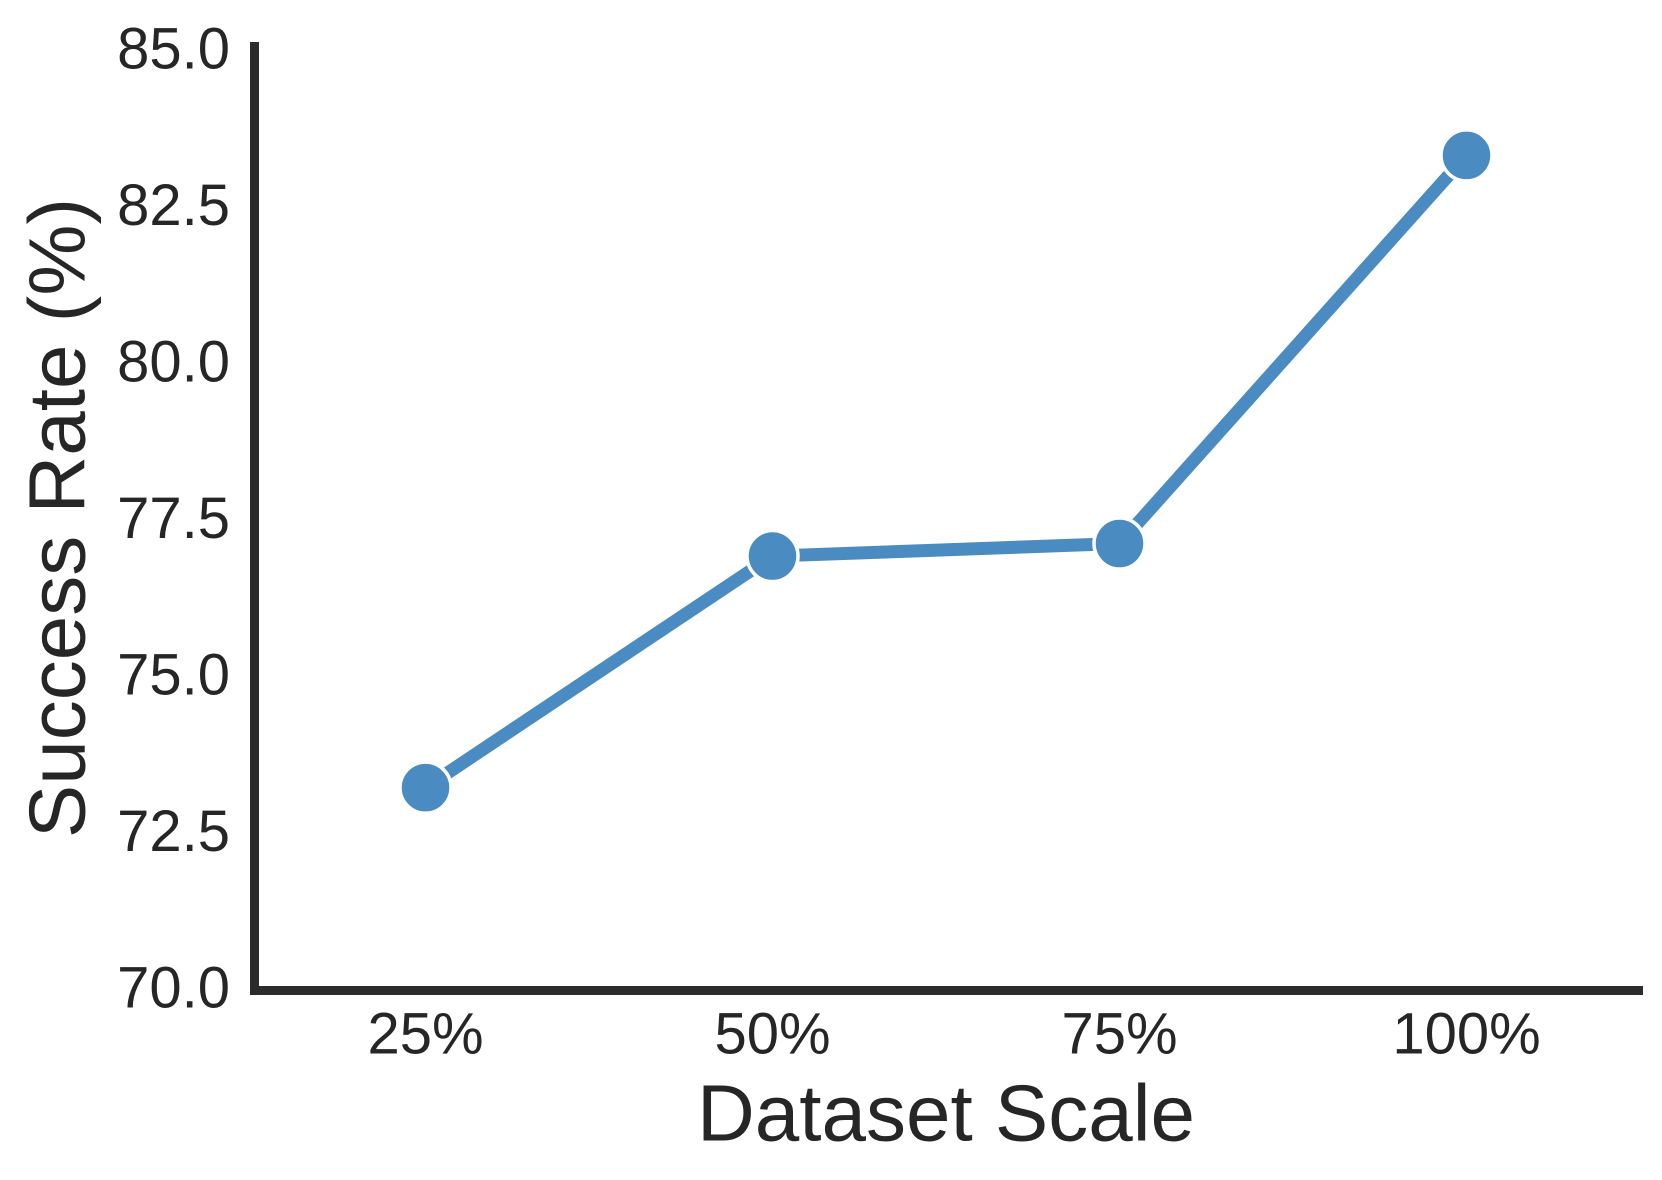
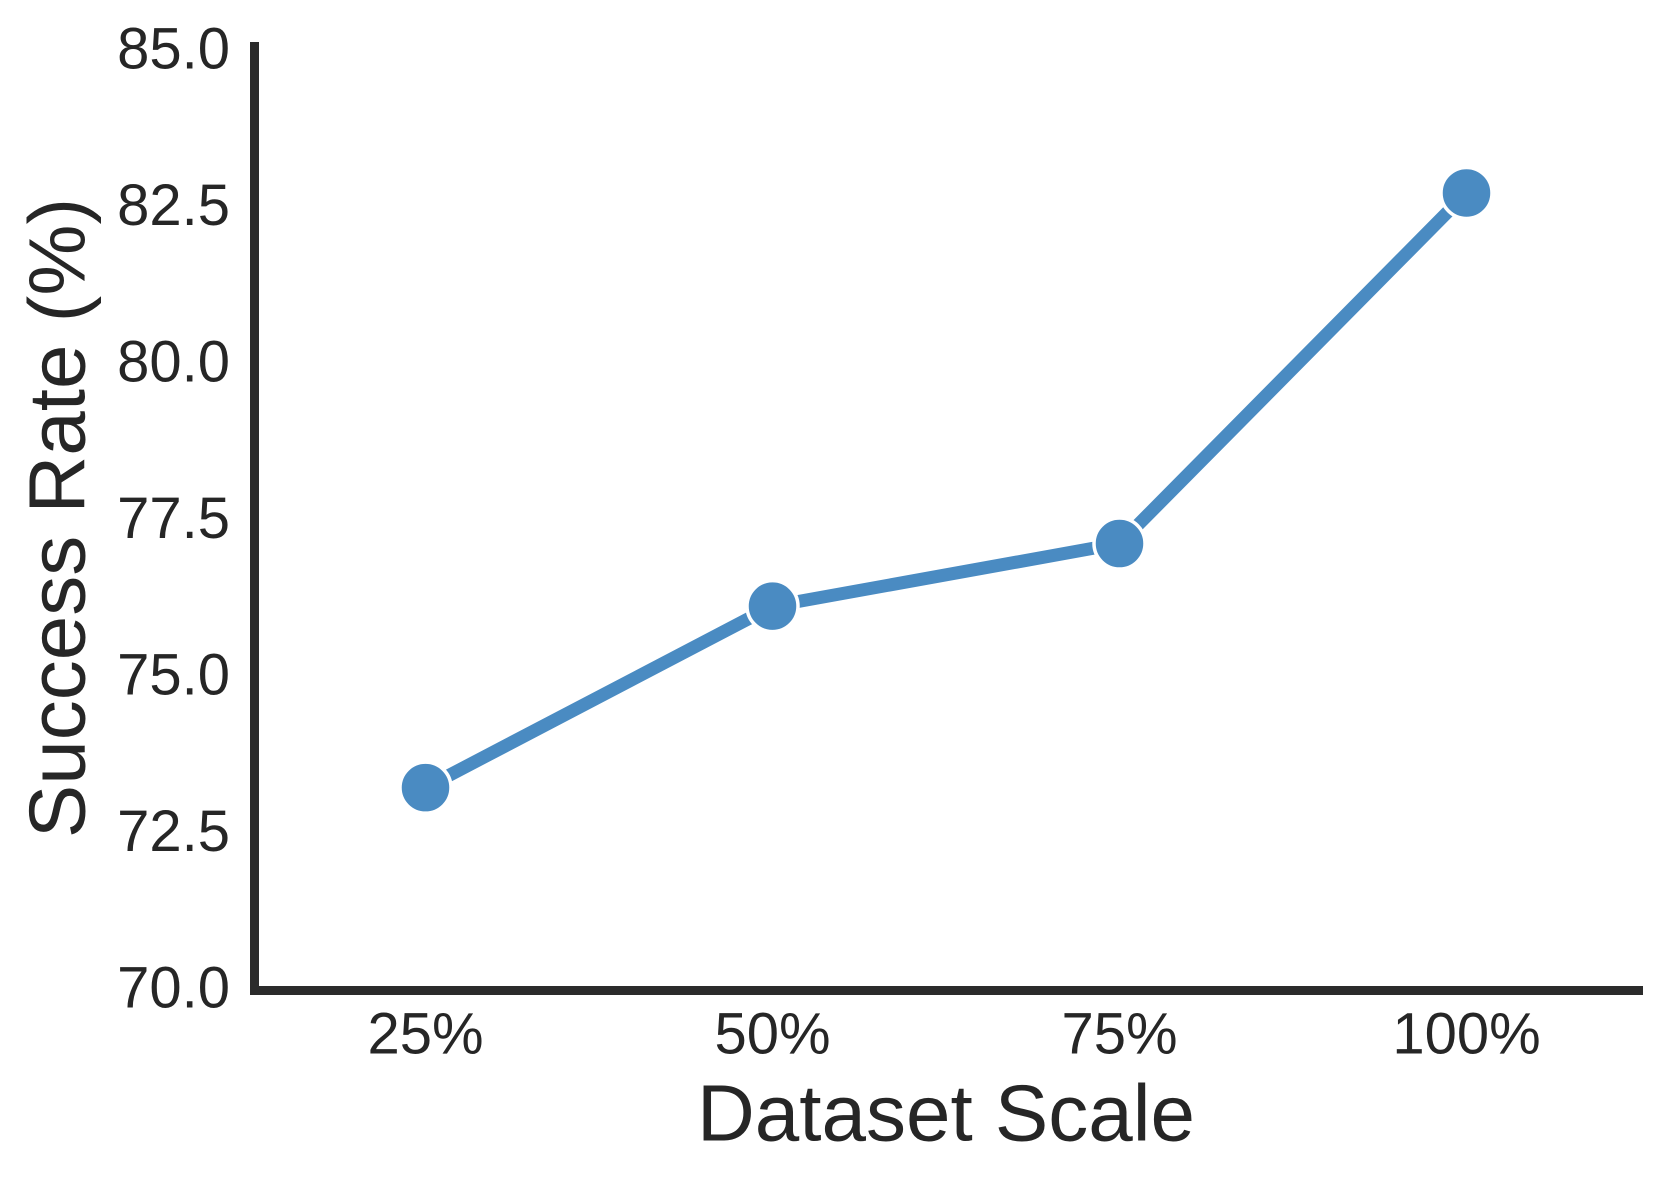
50%: 76.9 -> 76.1
100%: 83.3 -> 82.7
